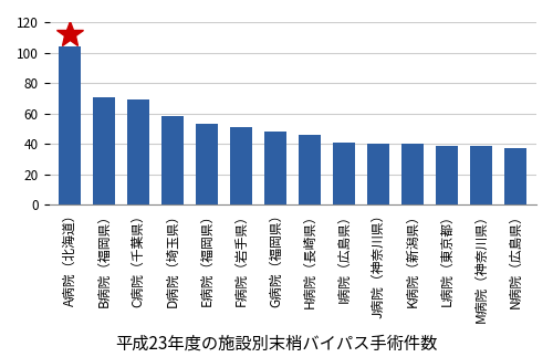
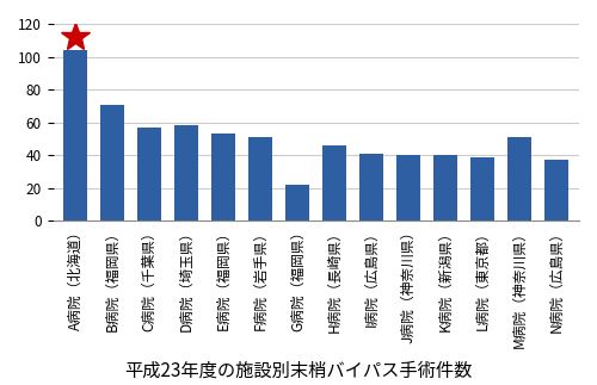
C病院（千葉県）: 69 -> 57
G病院（福岡県）: 48 -> 22
M病院（神奈川県）: 39 -> 51
